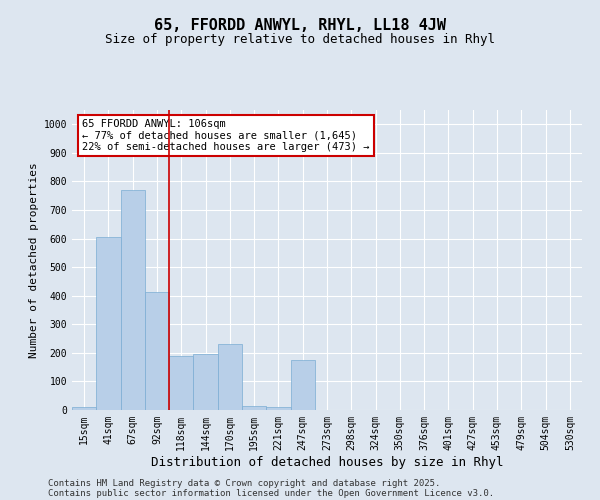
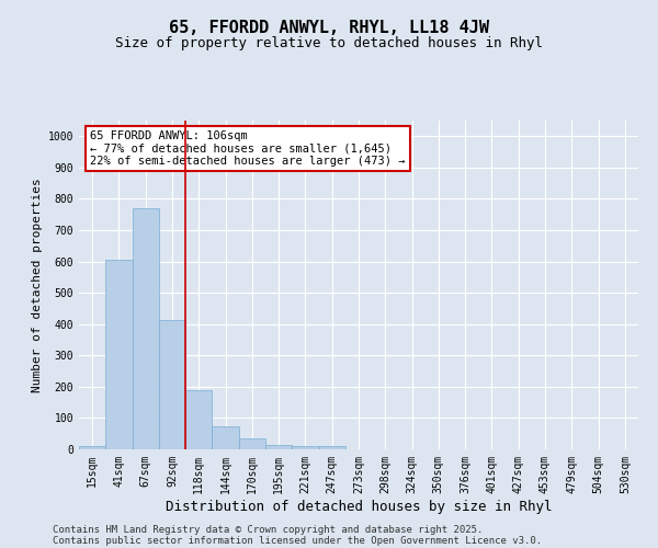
144sqm: 195 -> 75
170sqm: 230 -> 35
247sqm: 175 -> 10
